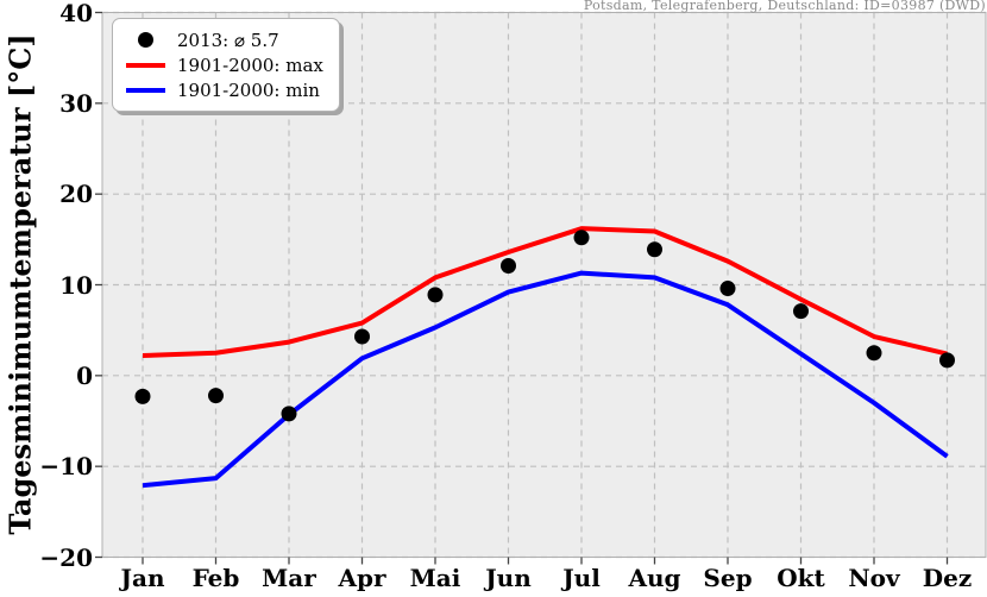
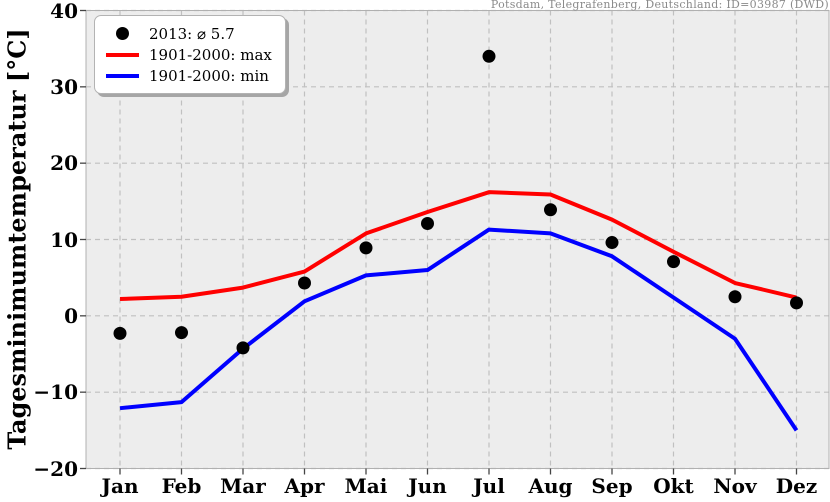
1901-2000: min/Jun: 9 -> 6
2013: ⌀ 5.7/Jul: 15 -> 34
1901-2000: min/Dez: -9 -> -15
